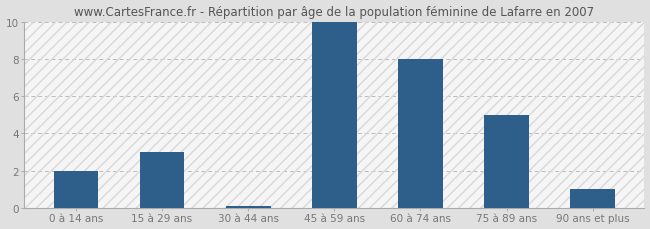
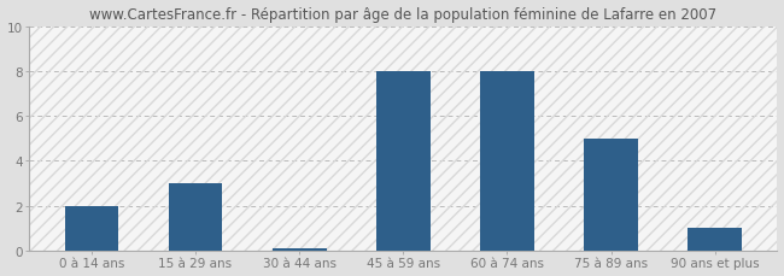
45 à 59 ans: 10.0 -> 8.0
